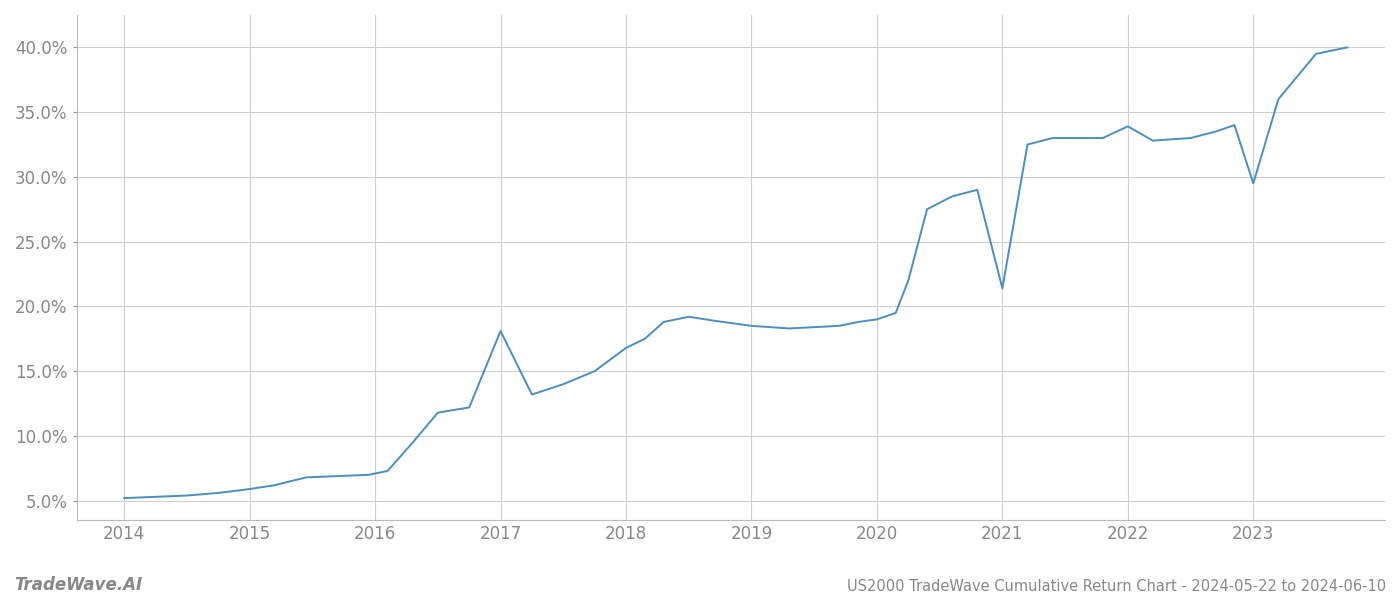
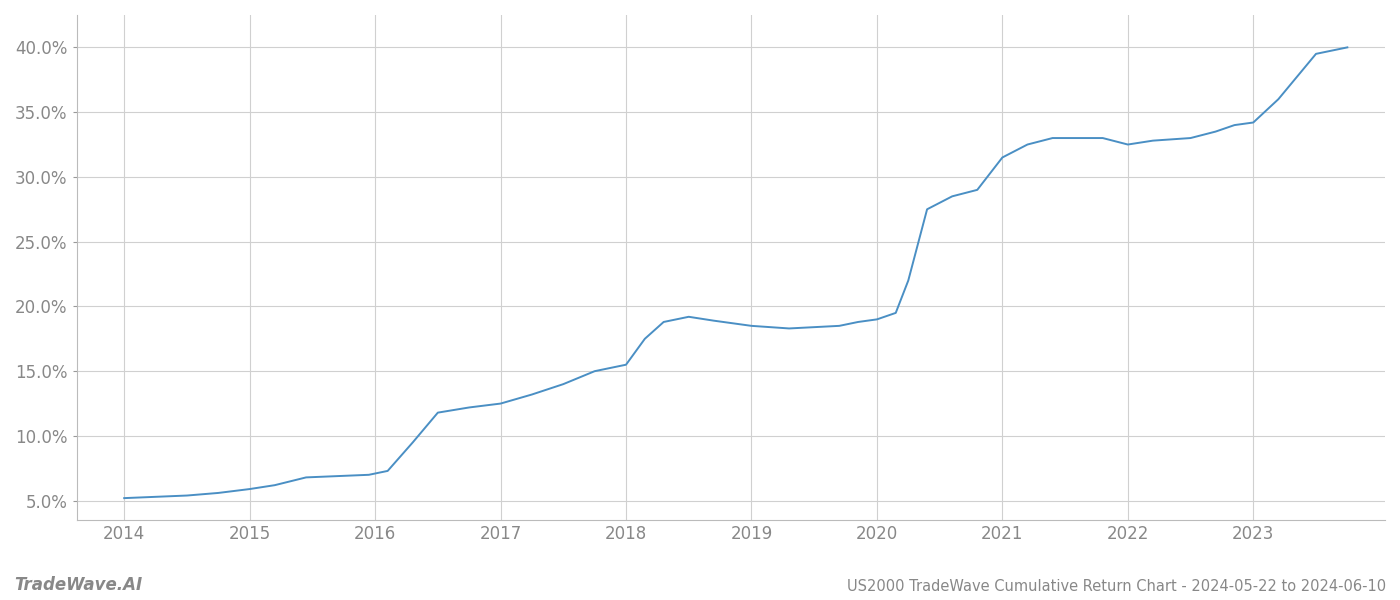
2017: 18.1% -> 12.5%
2018: 16.8% -> 15.5%
2021: 21.4% -> 31.5%
2022: 33.9% -> 32.5%
2023: 29.5% -> 34.2%
